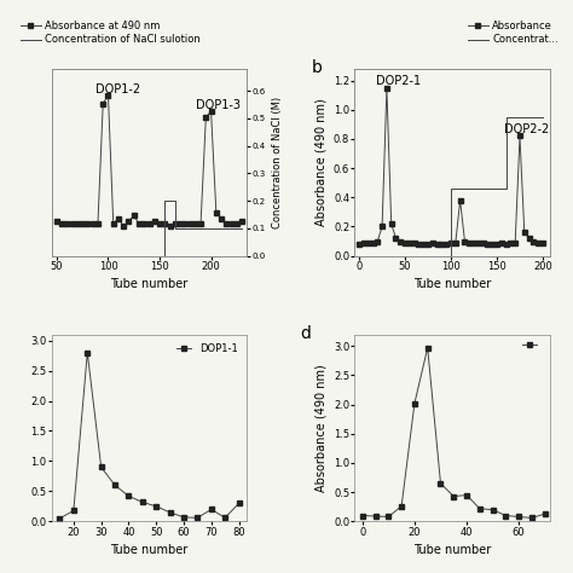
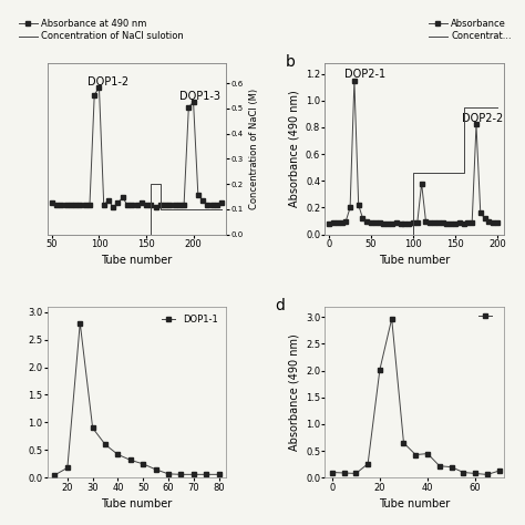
70: 0.20 -> 0.06
80: 0.30 -> 0.06
